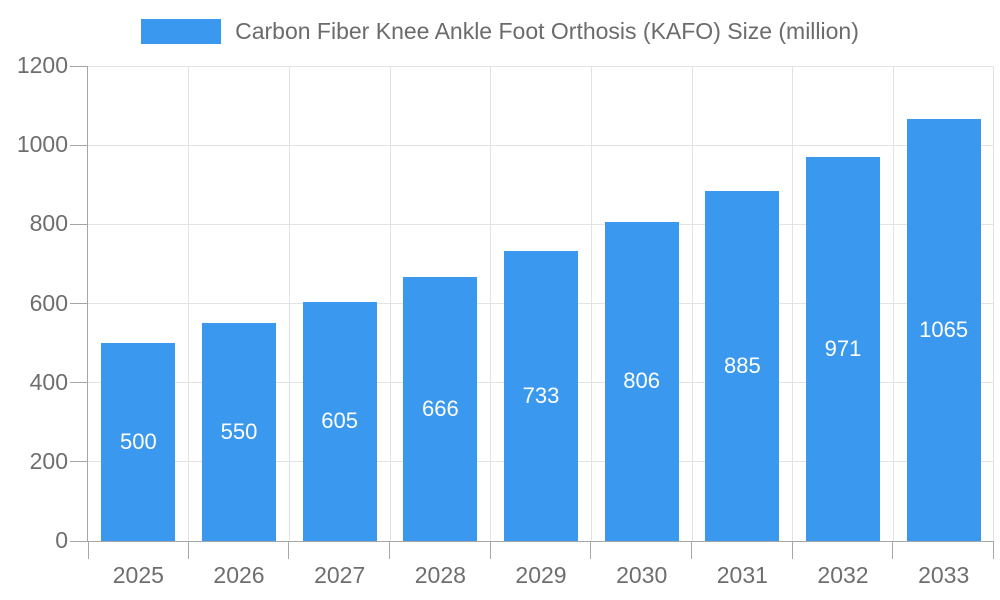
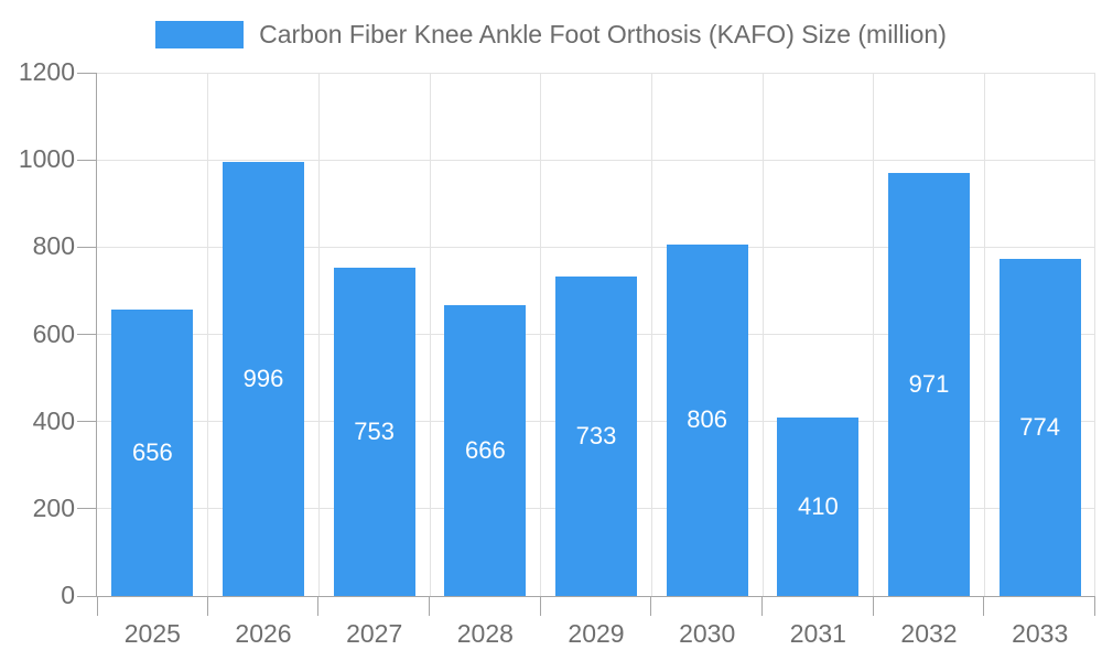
2025: 500 -> 656
2026: 550 -> 996
2027: 605 -> 753
2031: 885 -> 410
2033: 1065 -> 774
